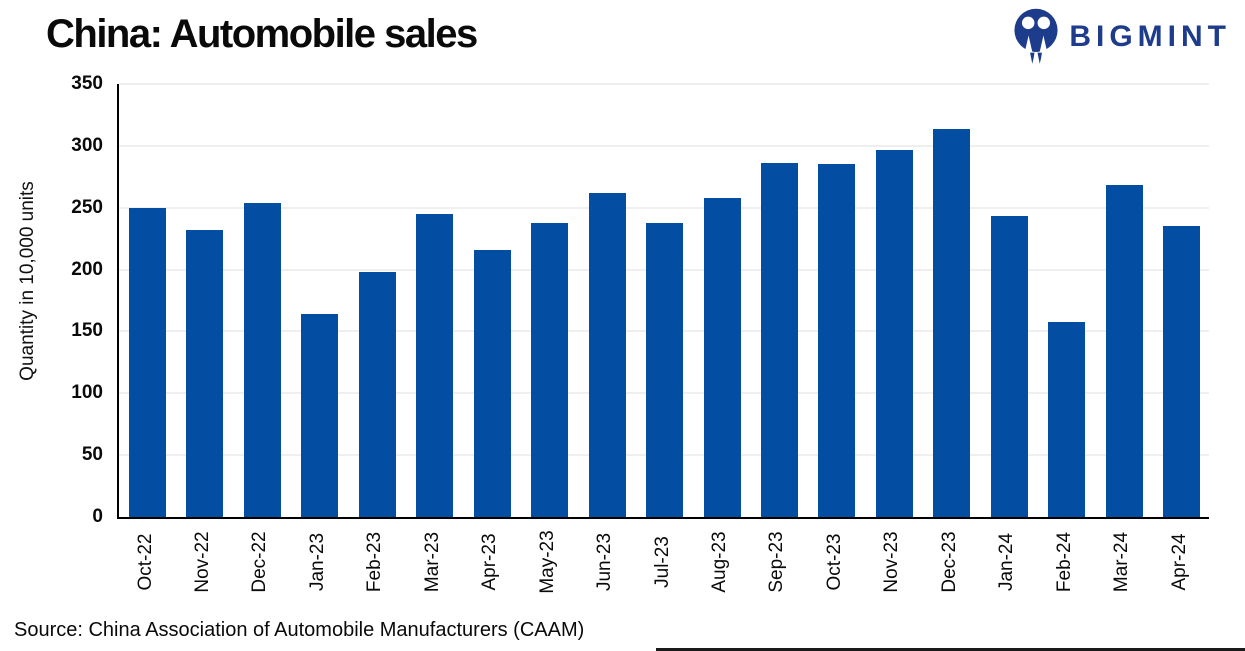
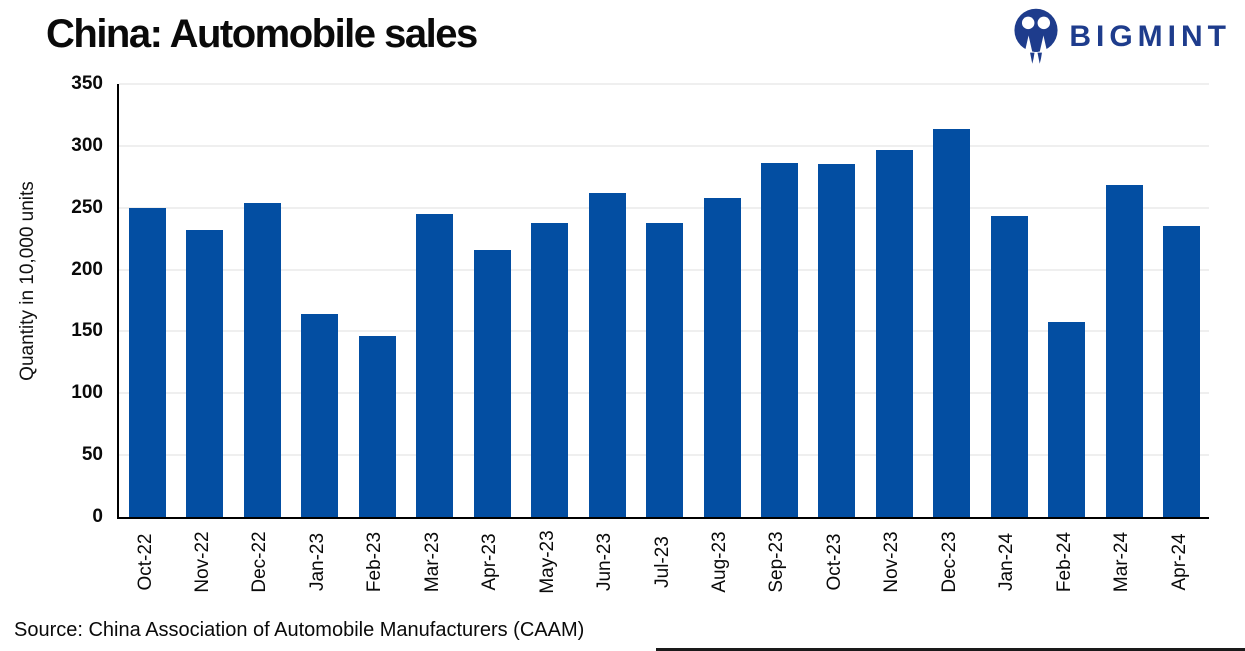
Feb-23: 198 -> 146
